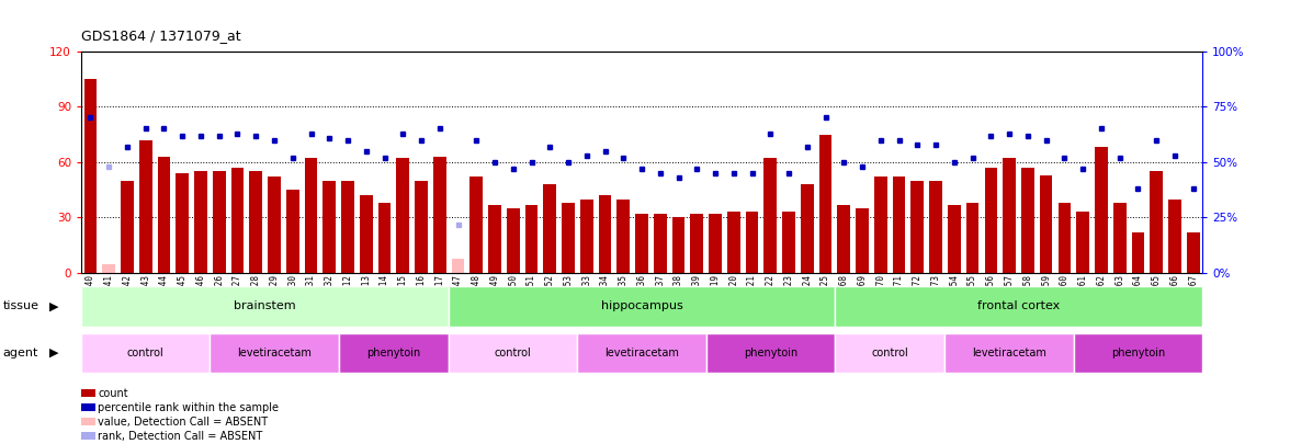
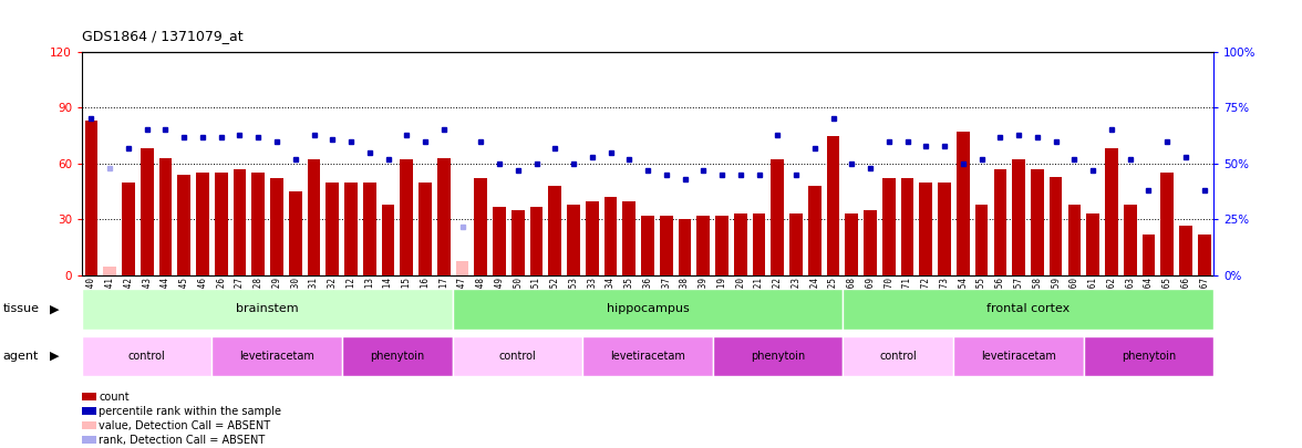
GSM53440: 105 -> 83
GSM53443: 72 -> 68
GSM53413: 42 -> 50
GSM53468: 37 -> 33
GSM53454: 37 -> 77
GSM53466: 40 -> 27
